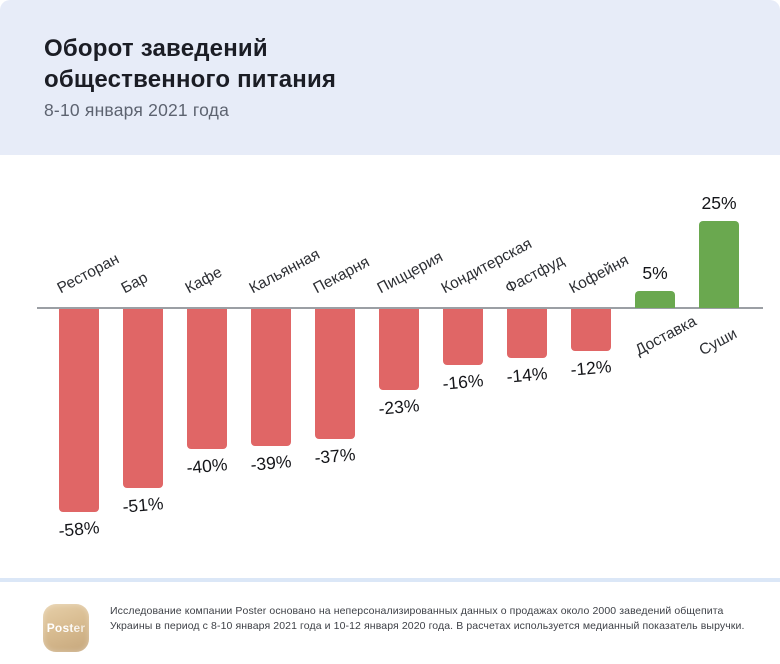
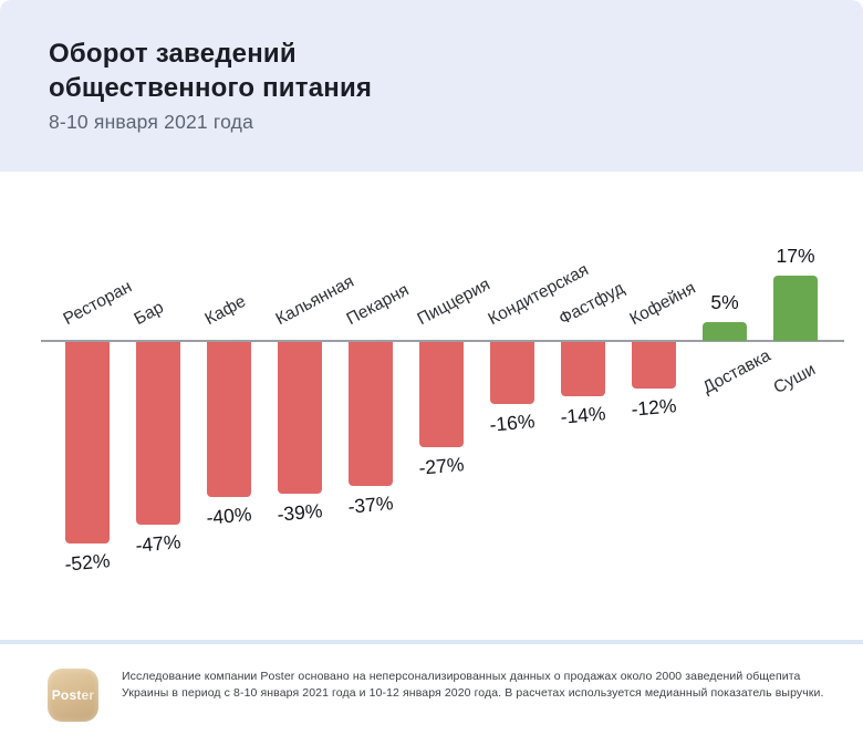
Ресторан: -58% -> -52%
Бар: -51% -> -47%
Пиццерия: -23% -> -27%
Суши: 25% -> 17%
